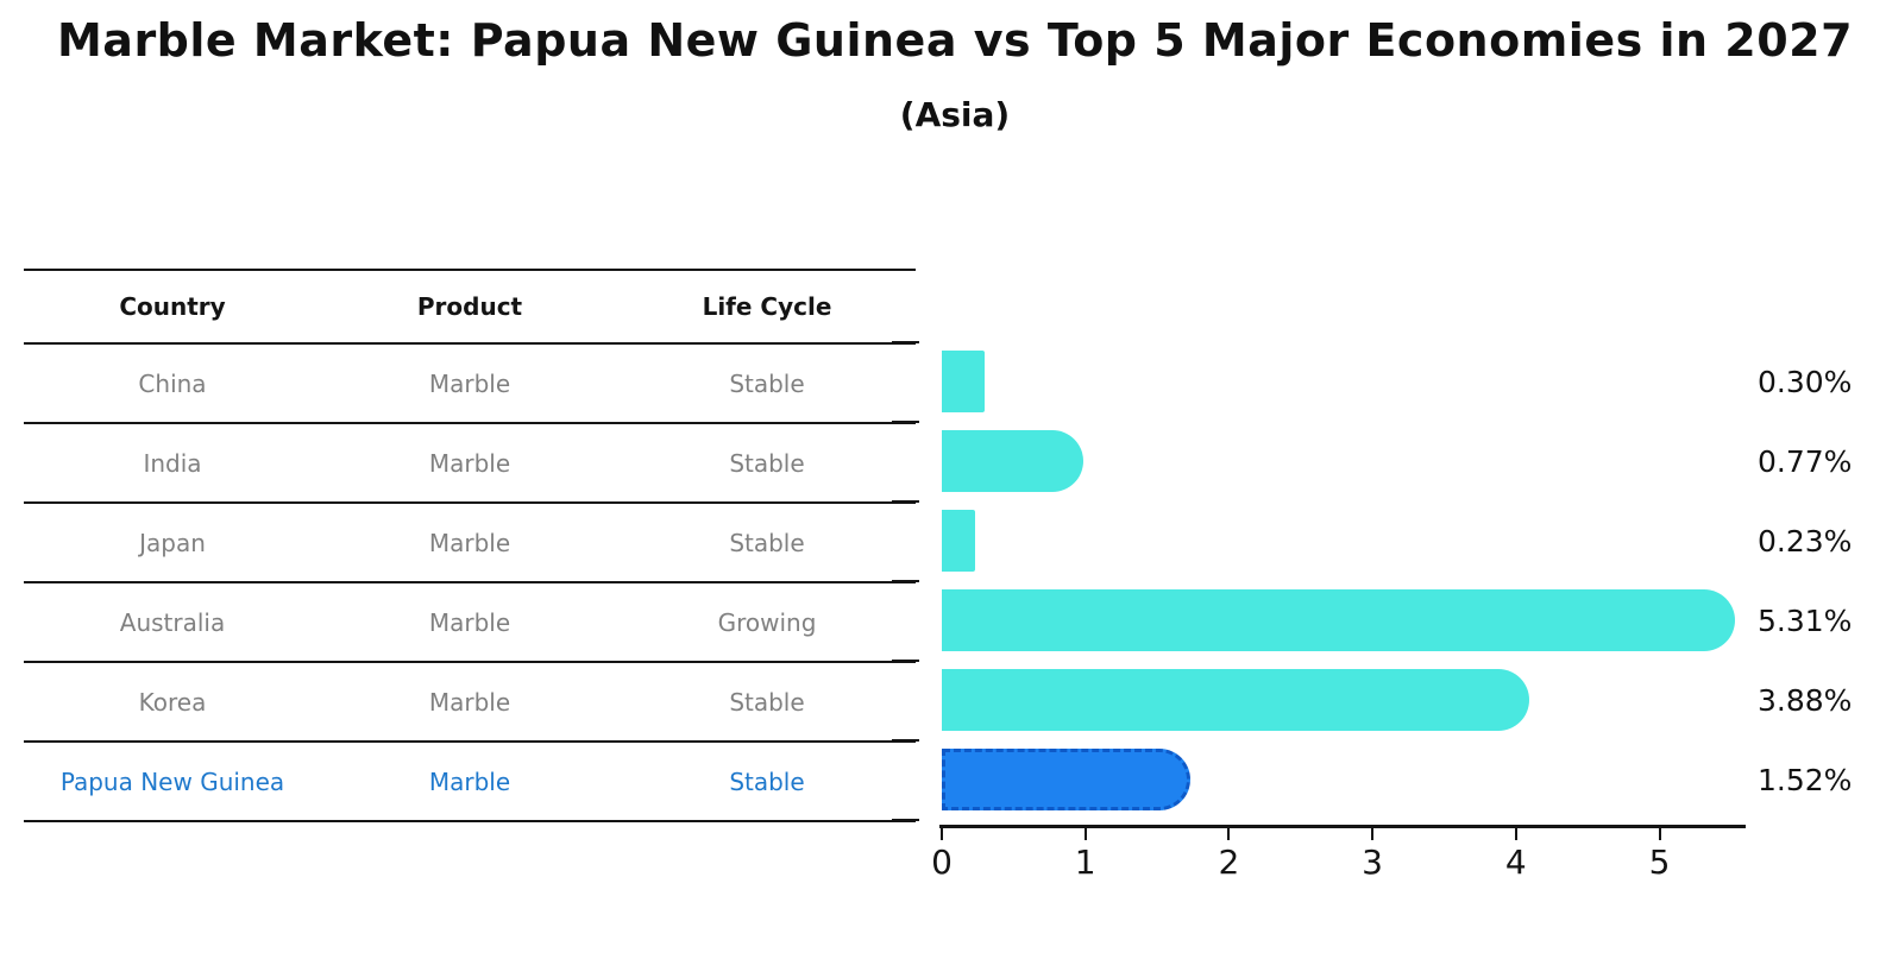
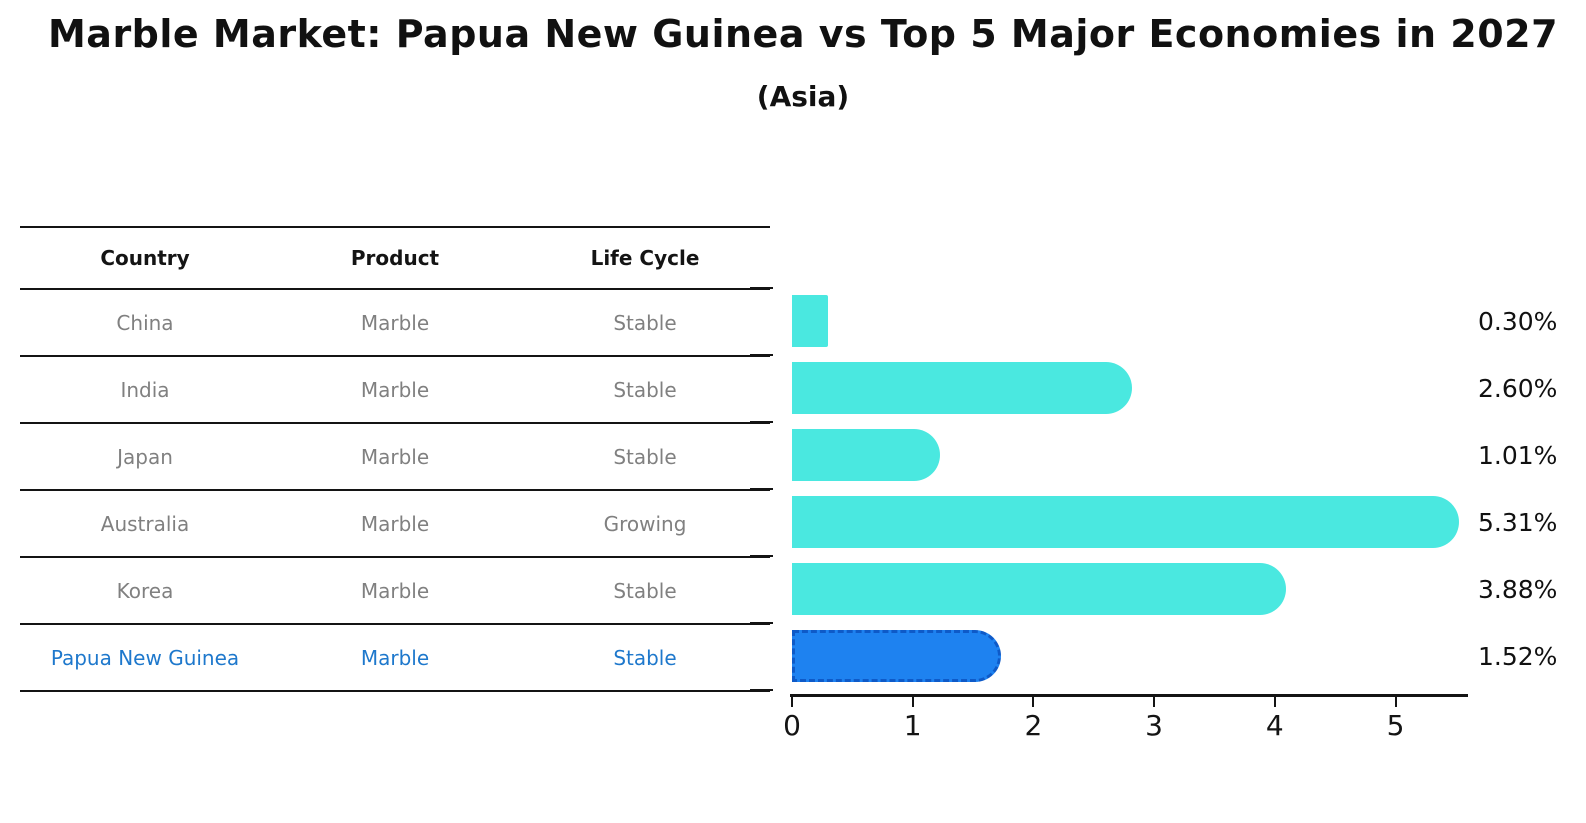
India: 0.77% -> 2.60%
Japan: 0.23% -> 1.01%
